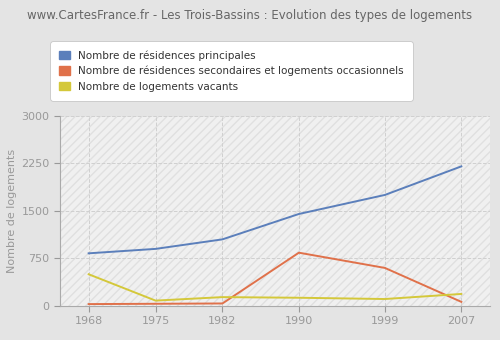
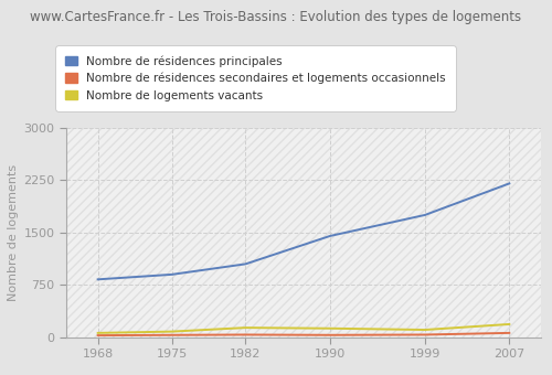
Nombre de logements vacants/1968: 500 -> 60
Nombre de résidences secondaires et logements occasionnels/1990: 840 -> 40
Nombre de résidences secondaires et logements occasionnels/1999: 600 -> 40
